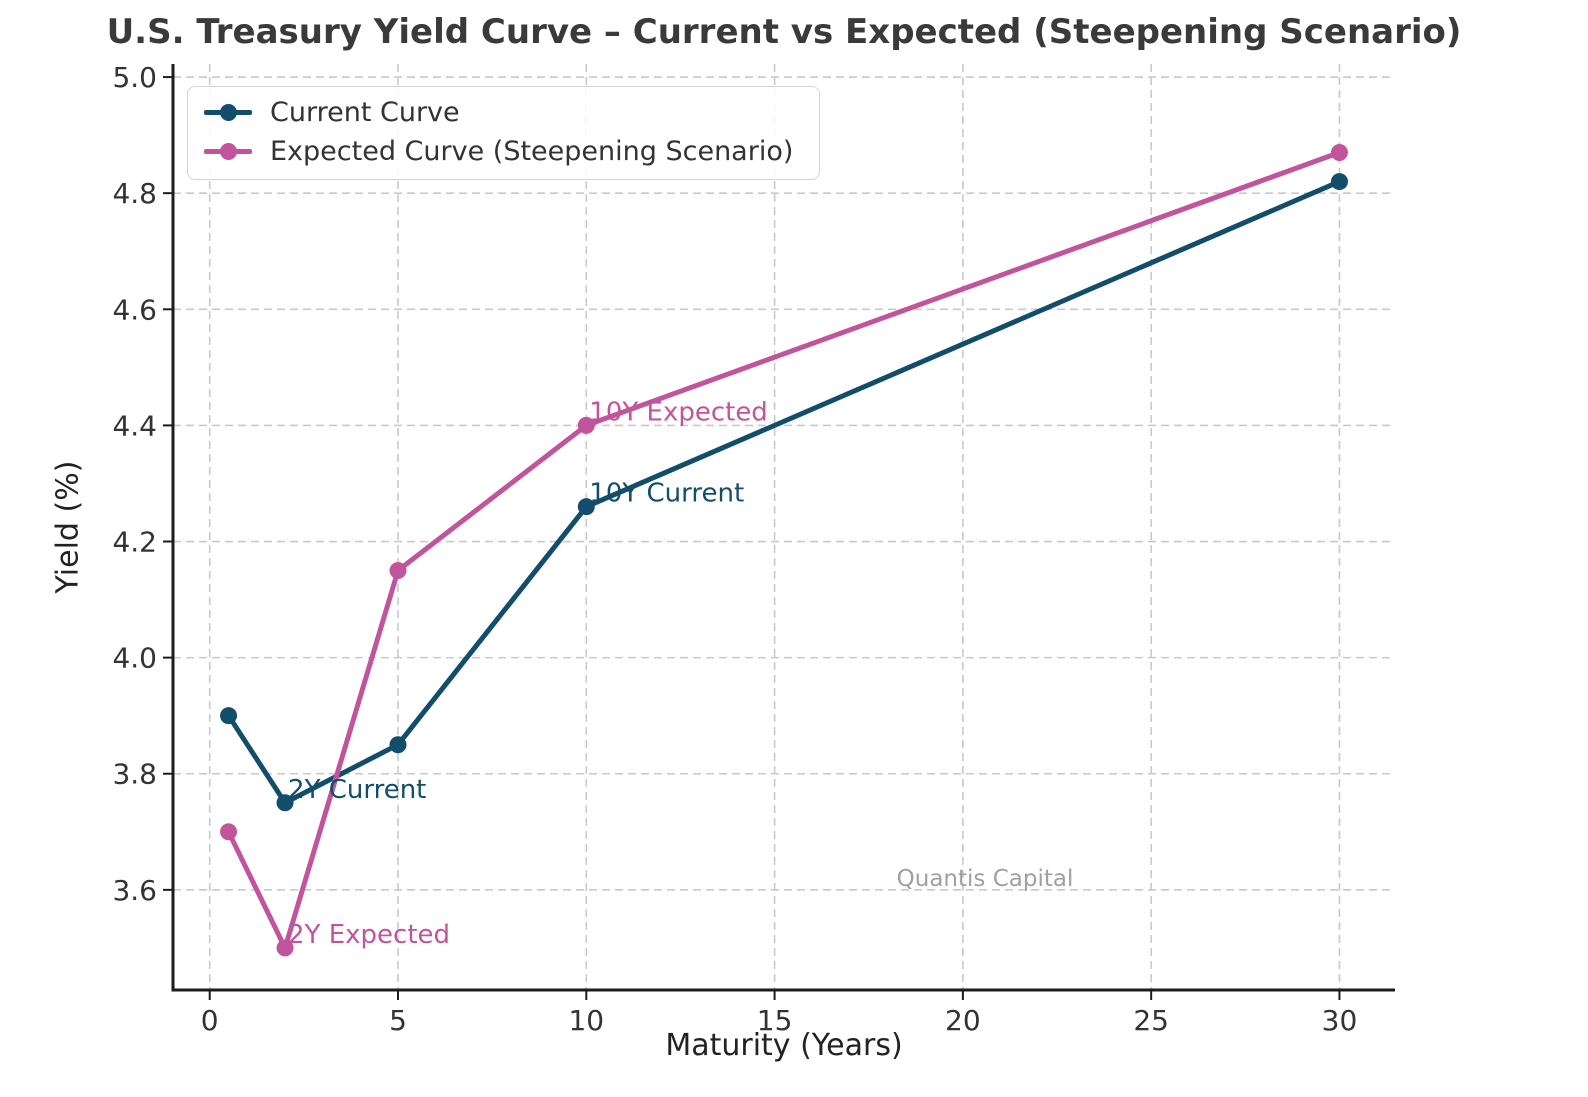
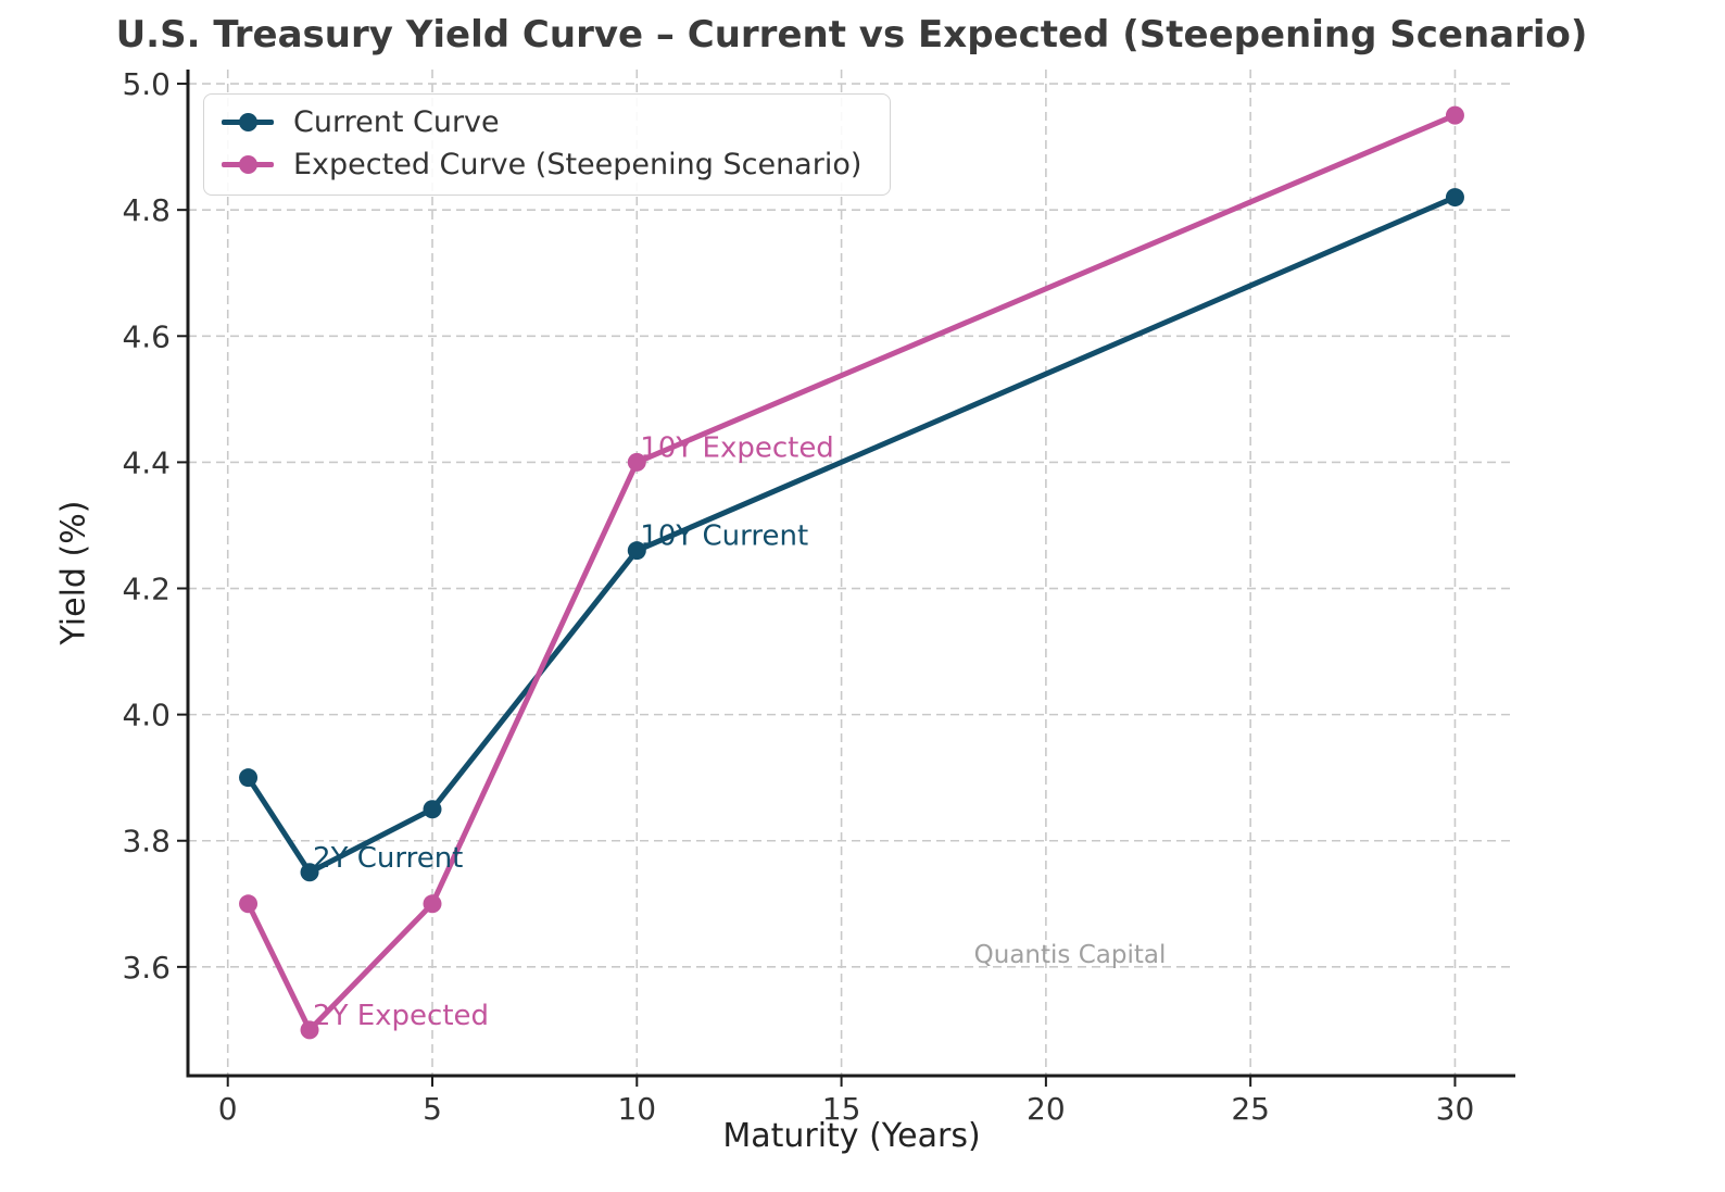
Expected Curve (Steepening Scenario)/5: 4.15 -> 3.70
Expected Curve (Steepening Scenario)/30: 4.87 -> 4.95
